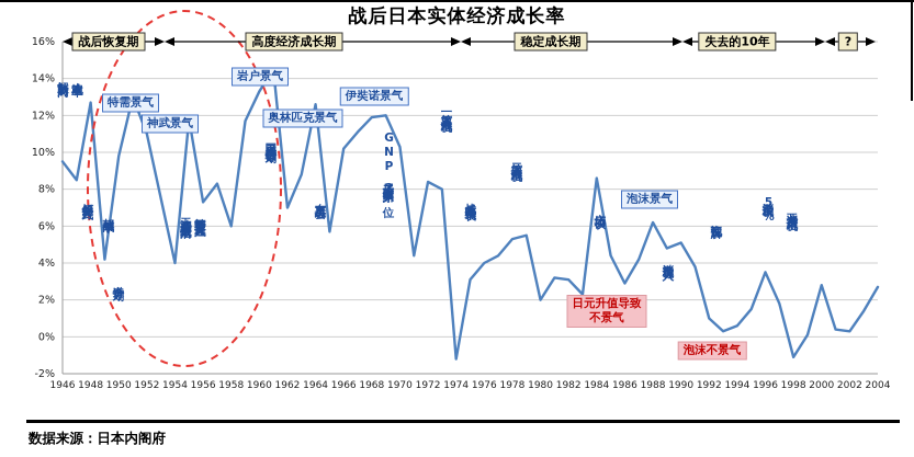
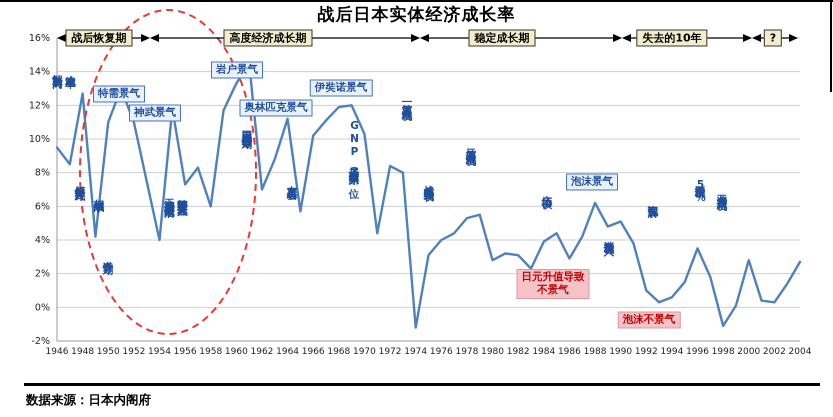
1950: 9.8% -> 11.0%
1964: 12.6% -> 11.2%
1980: 2.0% -> 2.8%
1984: 8.6% -> 3.9%
